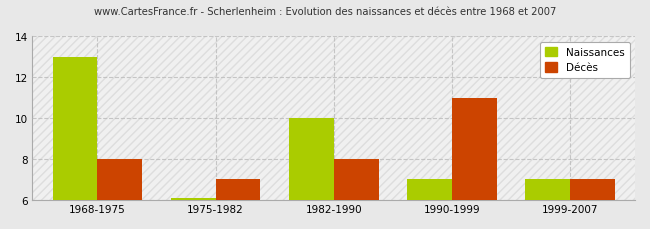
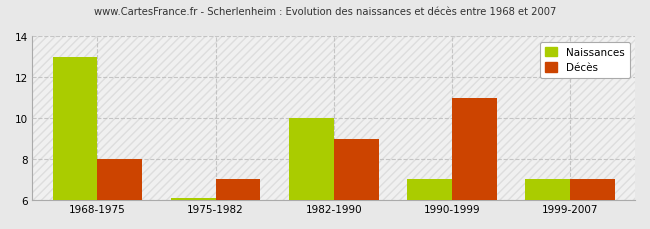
Décès/1982-1990: 8 -> 9
